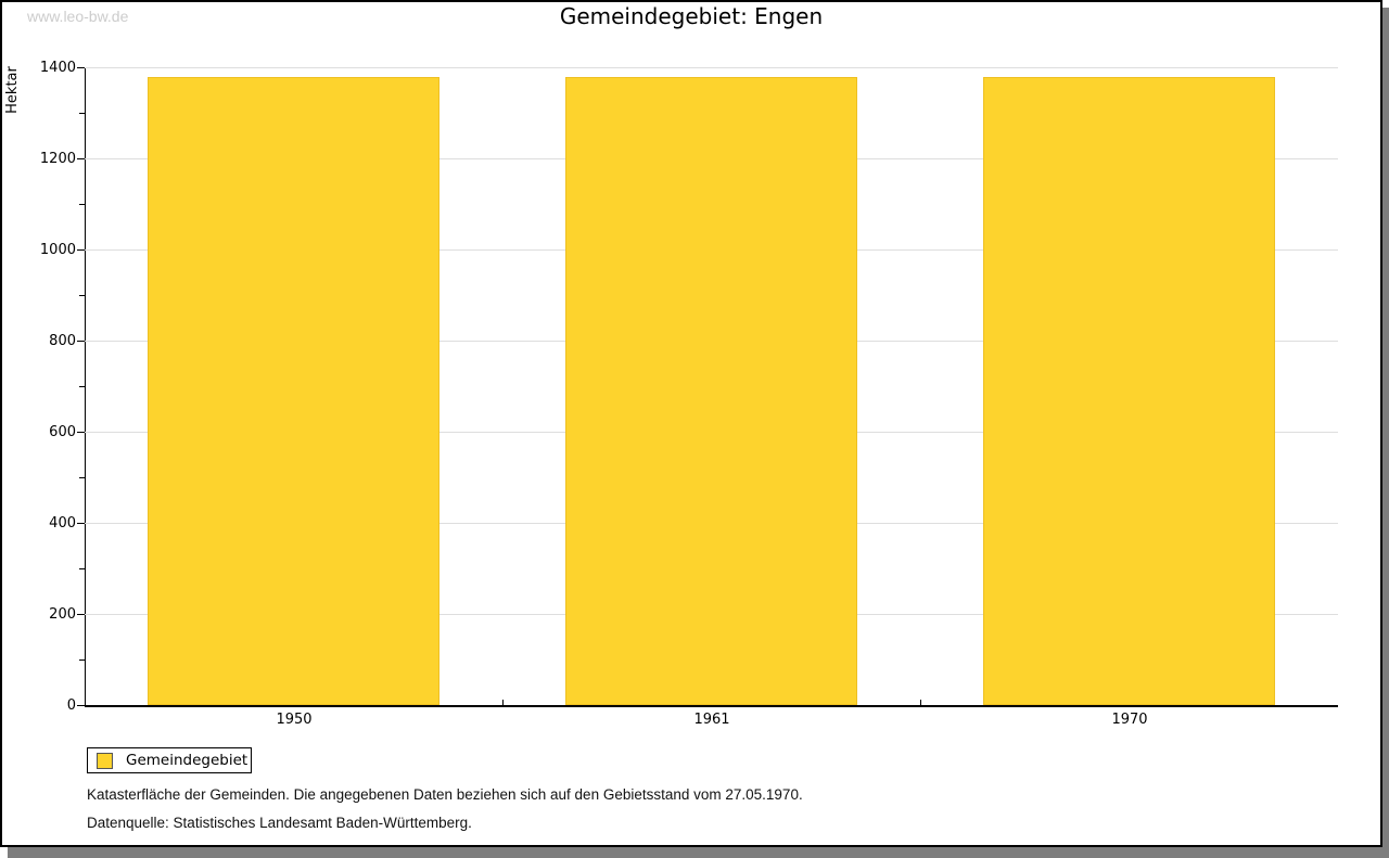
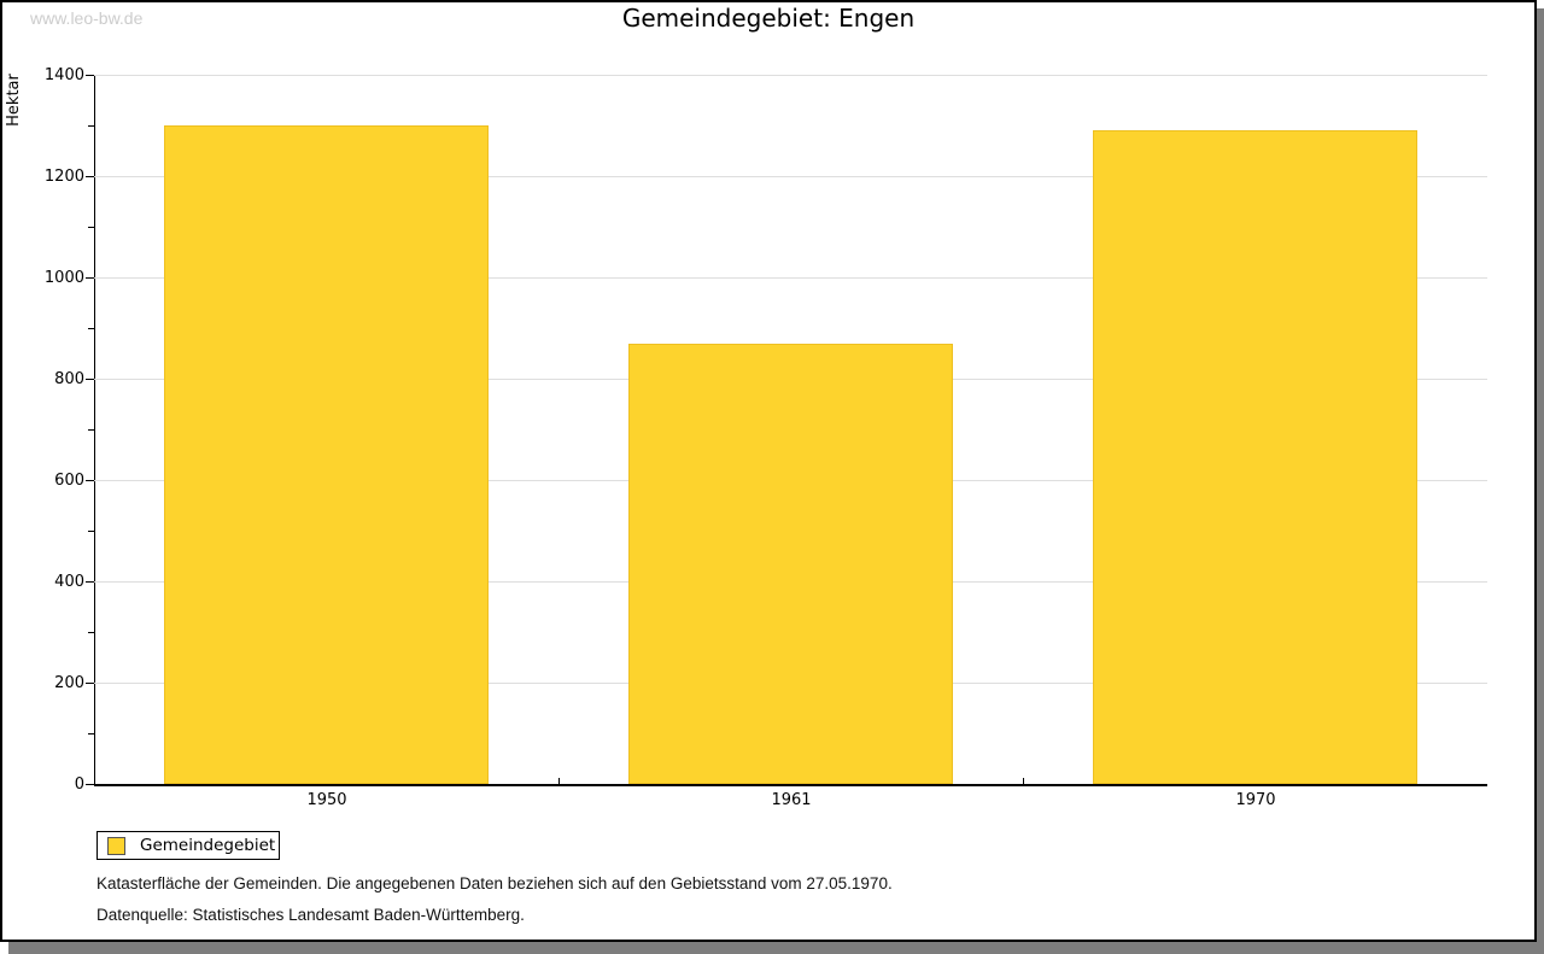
1950: 1380 -> 1300
1961: 1380 -> 870
1970: 1380 -> 1290
